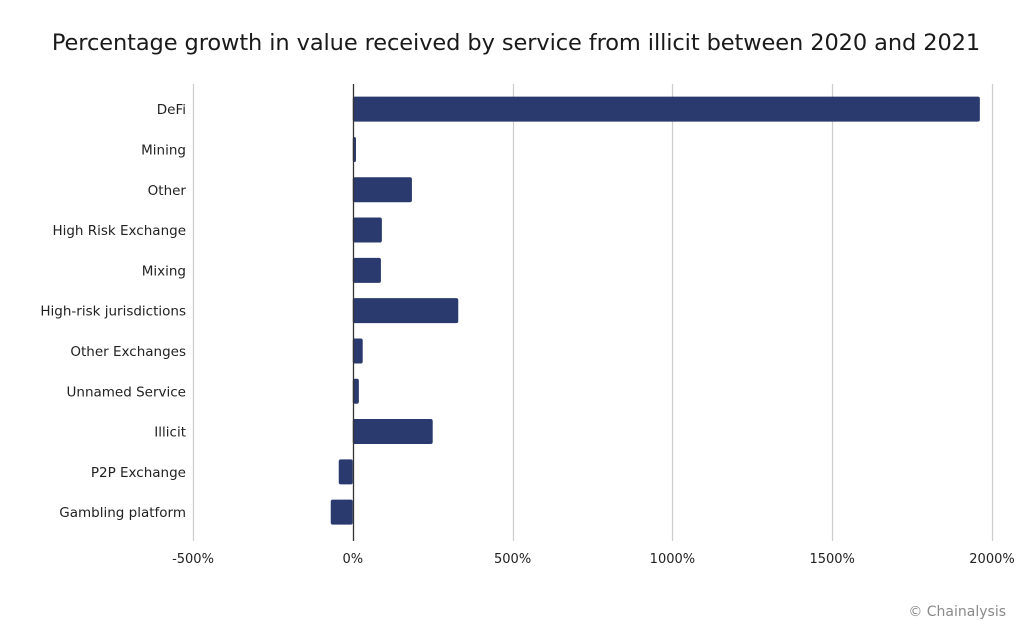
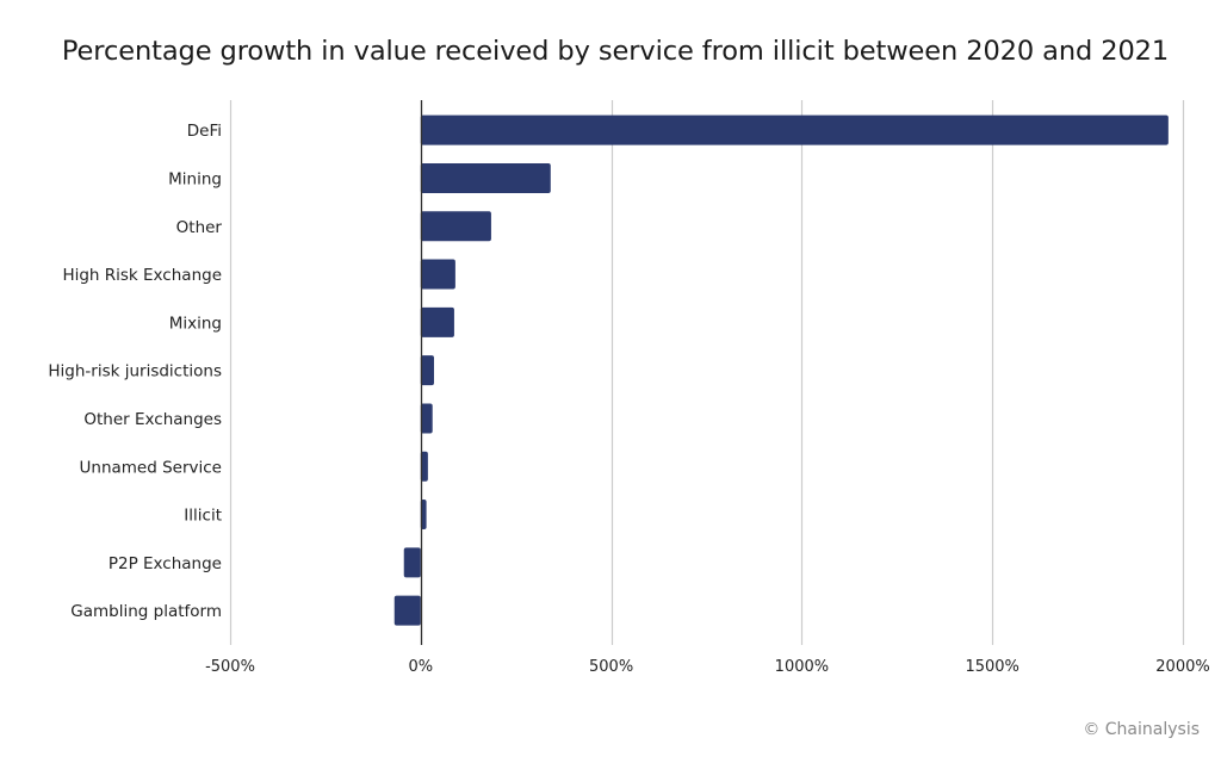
Mining: 10% -> 340%
High-risk jurisdictions: 330% -> 40%
Illicit: 250% -> 20%
